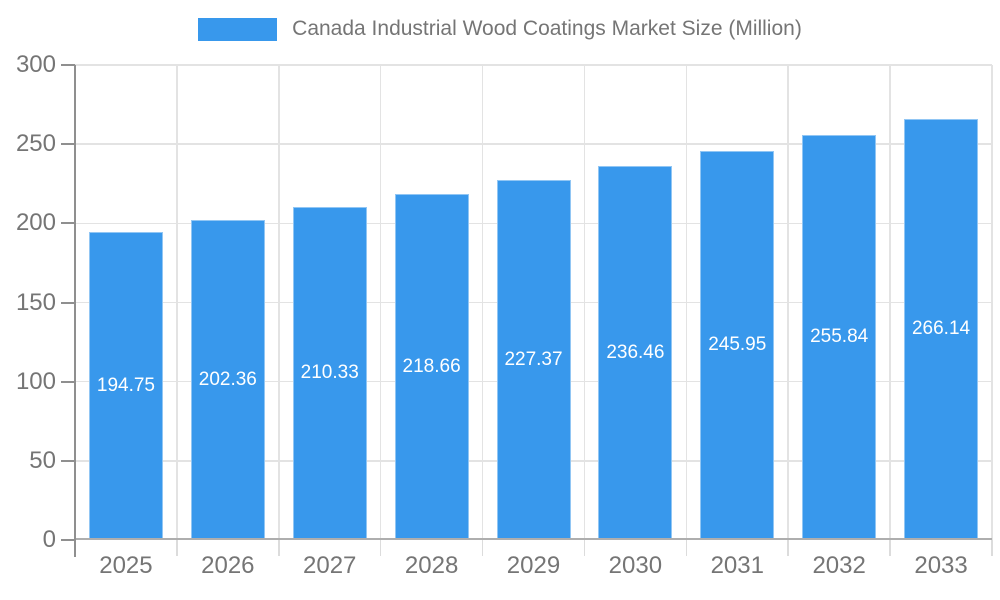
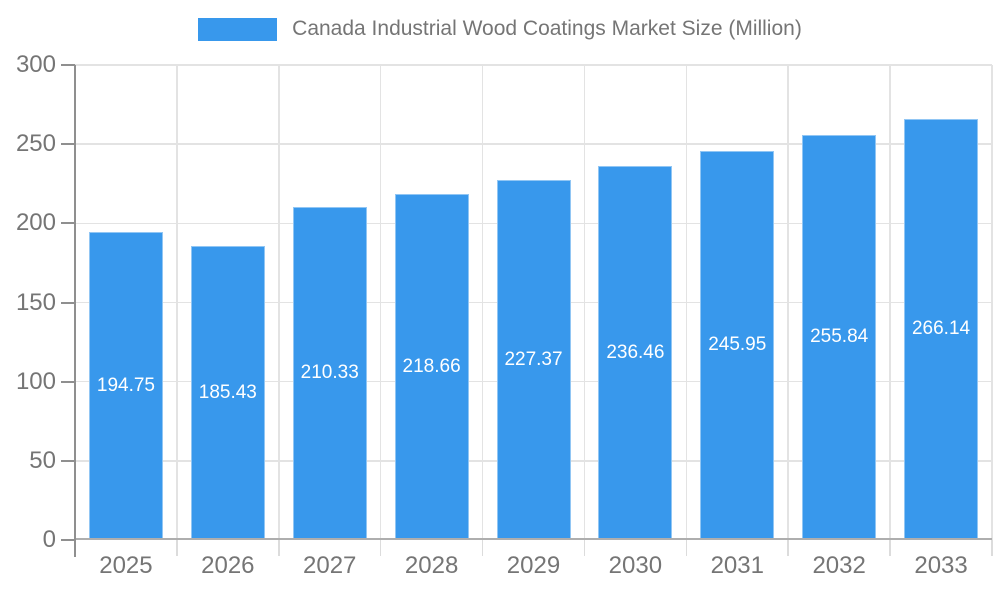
2026: 202.36 -> 185.43
